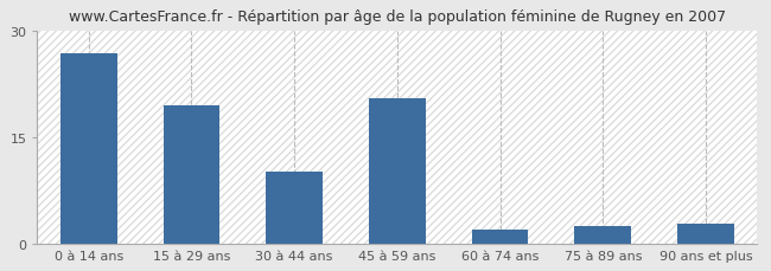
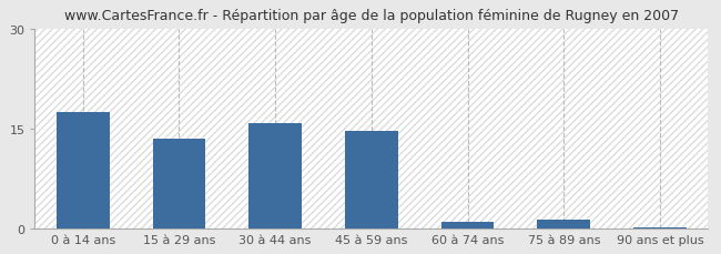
0 à 14 ans: 26.8 -> 17.5
15 à 29 ans: 19.4 -> 13.5
30 à 44 ans: 10.2 -> 15.8
45 à 59 ans: 20.4 -> 14.7
60 à 74 ans: 2.0 -> 1.0
75 à 89 ans: 2.4 -> 1.3
90 ans et plus: 2.8 -> 0.1
